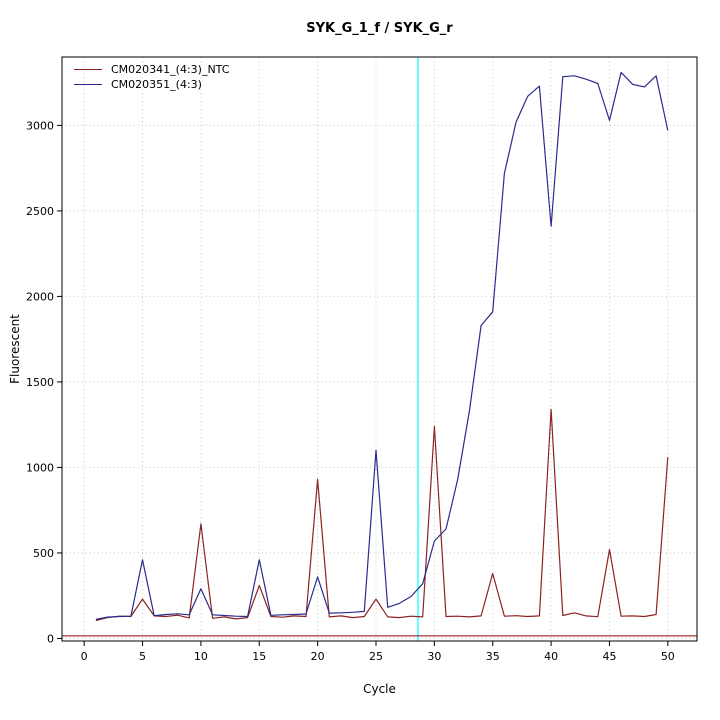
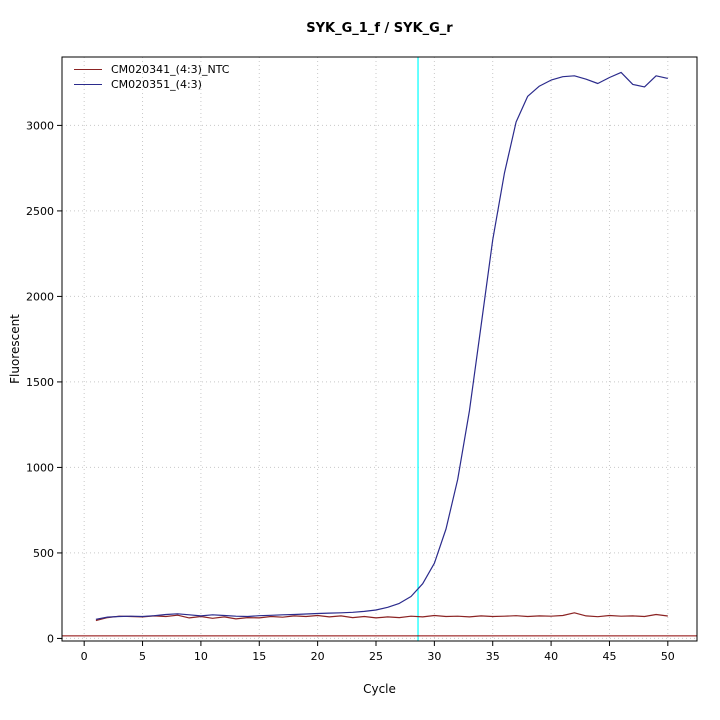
CM020341_(4:3)_NTC/5: 230 -> 130
CM020351_(4:3)/5: 460 -> 130
CM020341_(4:3)_NTC/10: 670 -> 130
CM020351_(4:3)/10: 290 -> 130
CM020341_(4:3)_NTC/15: 310 -> 120
CM020351_(4:3)/15: 460 -> 130
CM020341_(4:3)_NTC/20: 930 -> 130
CM020351_(4:3)/20: 360 -> 150
CM020341_(4:3)_NTC/25: 230 -> 120
CM020351_(4:3)/25: 1100 -> 170
CM020341_(4:3)_NTC/30: 1240 -> 130
CM020351_(4:3)/30: 570 -> 440
CM020341_(4:3)_NTC/35: 380 -> 130
CM020351_(4:3)/35: 1910 -> 2330
CM020341_(4:3)_NTC/40: 1340 -> 130
CM020351_(4:3)/40: 2410 -> 3260
CM020341_(4:3)_NTC/45: 520 -> 130
CM020351_(4:3)/45: 3030 -> 3280
CM020341_(4:3)_NTC/50: 1060 -> 130
CM020351_(4:3)/50: 2970 -> 3280
